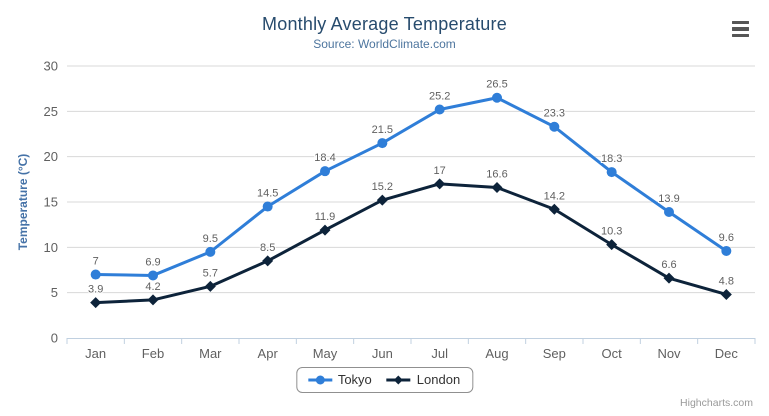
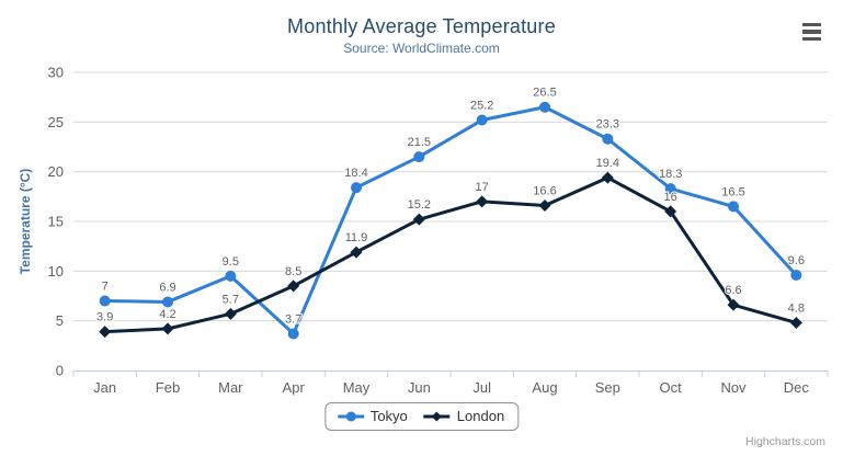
Tokyo/Apr: 14.5 -> 3.7
London/Sep: 14.2 -> 19.4
London/Oct: 10.3 -> 16
Tokyo/Nov: 13.9 -> 16.5
